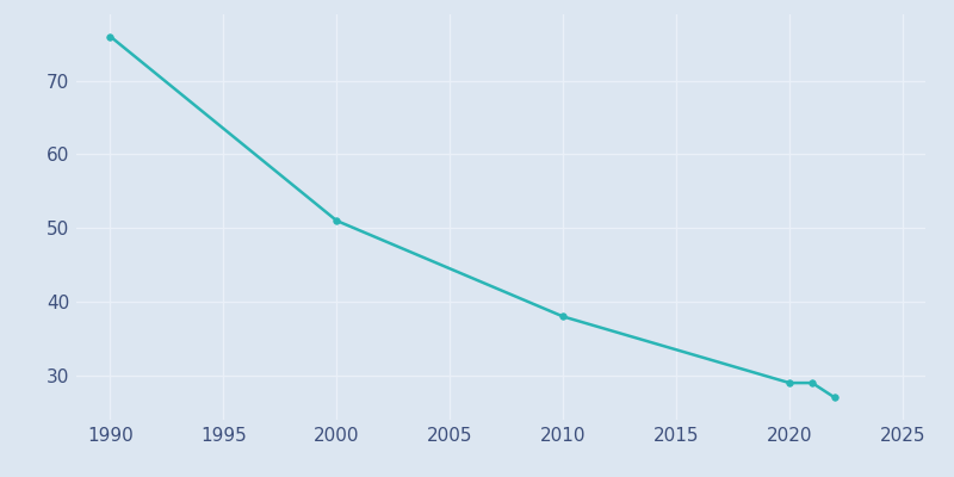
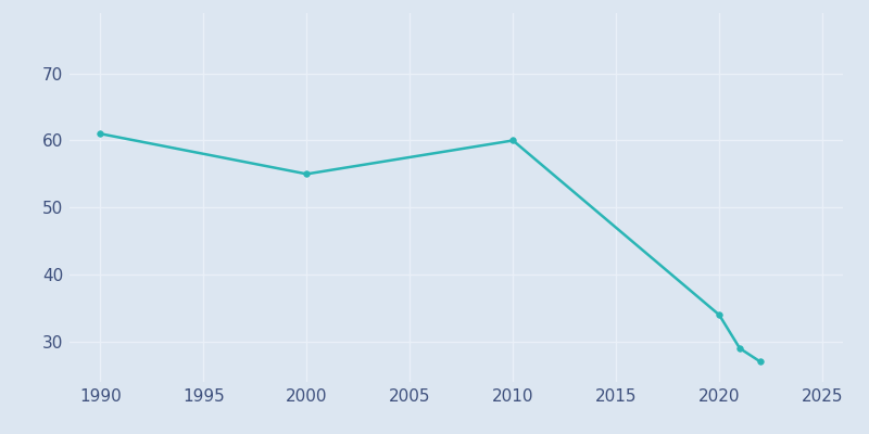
1990: 76 -> 61
2000: 51 -> 55
2010: 38 -> 60
2020: 29 -> 34
